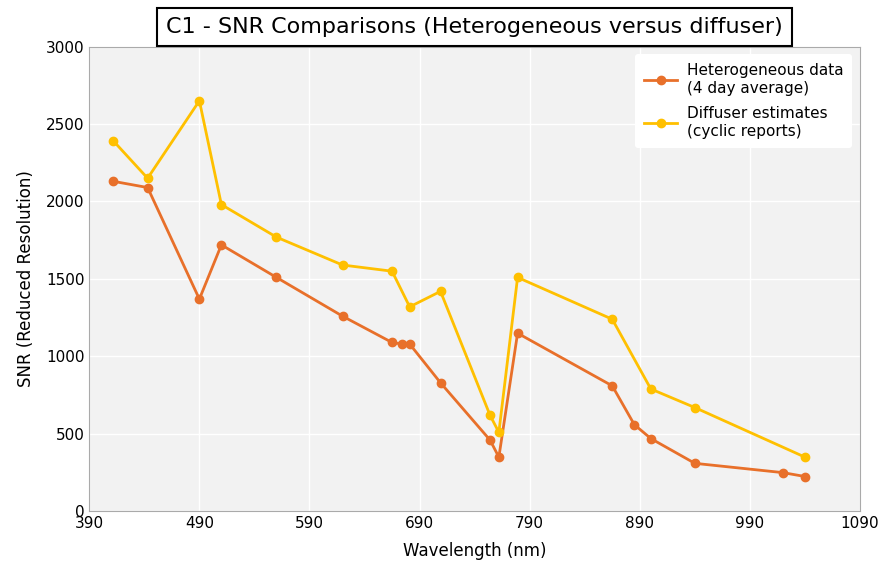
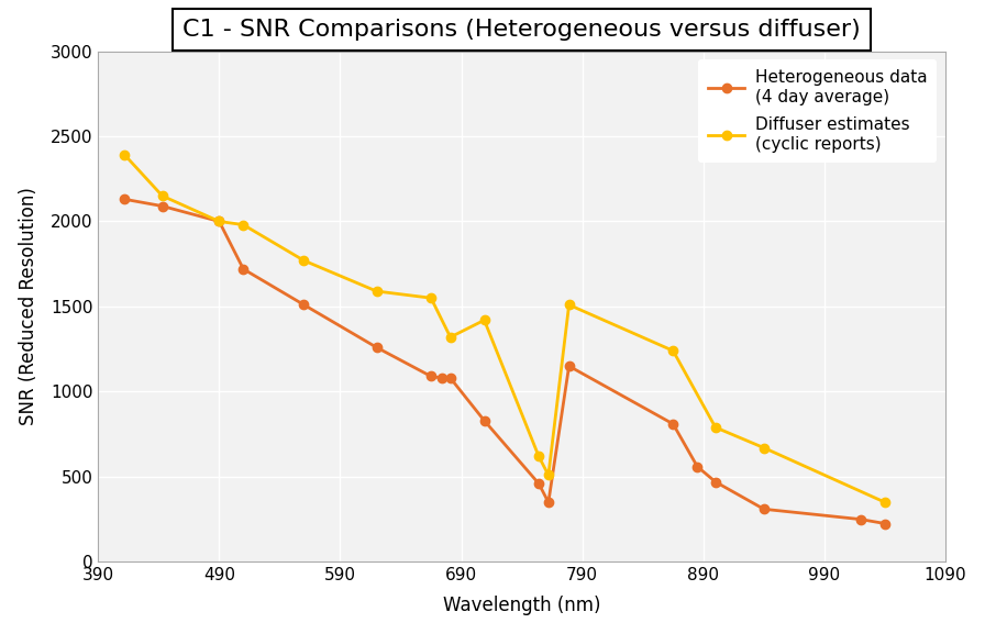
Heterogeneous data (4 day average)/490: 1370 -> 2000
Diffuser estimates (cyclic reports)/490: 2650 -> 2000
